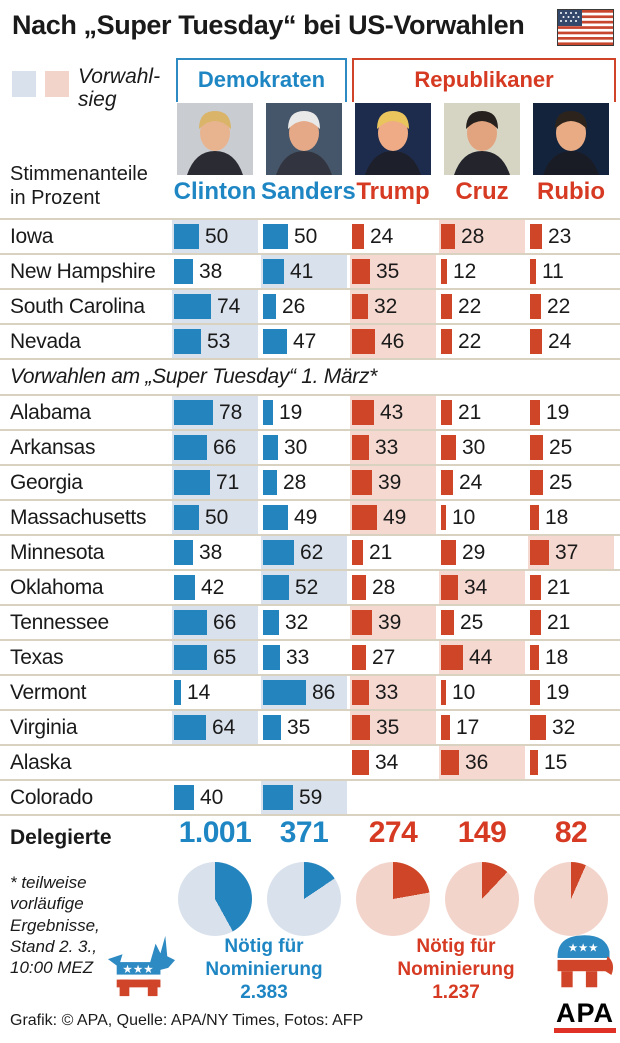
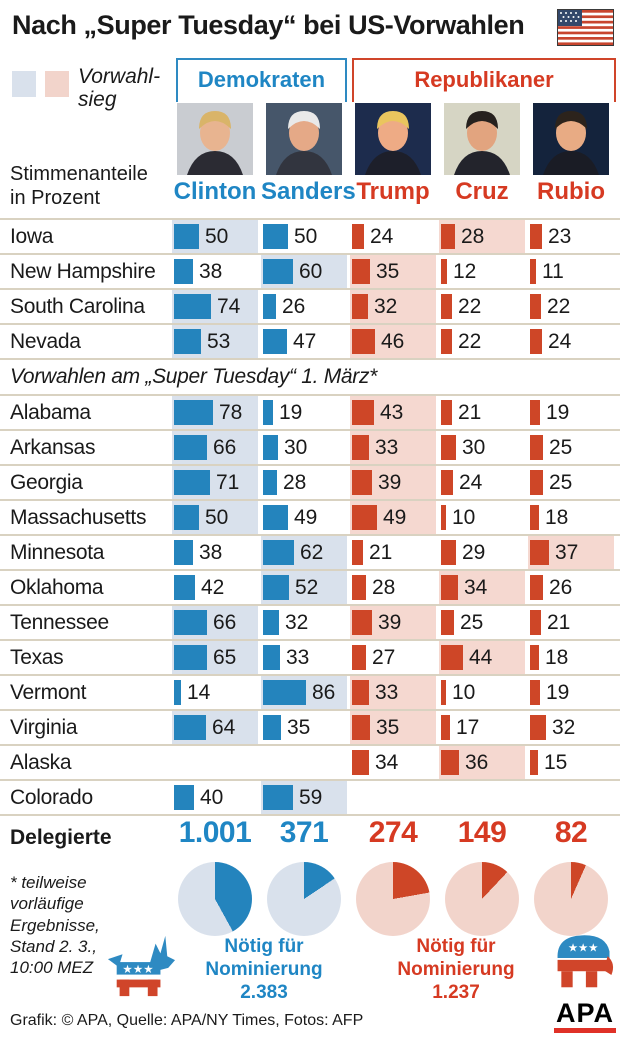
Stimmenanteile in Prozent/Sanders/New Hampshire: 41 -> 60
Stimmenanteile in Prozent/Rubio/Oklahoma: 21 -> 26
